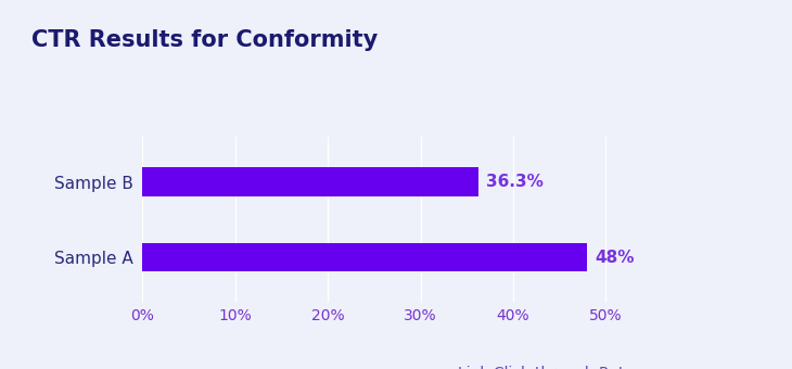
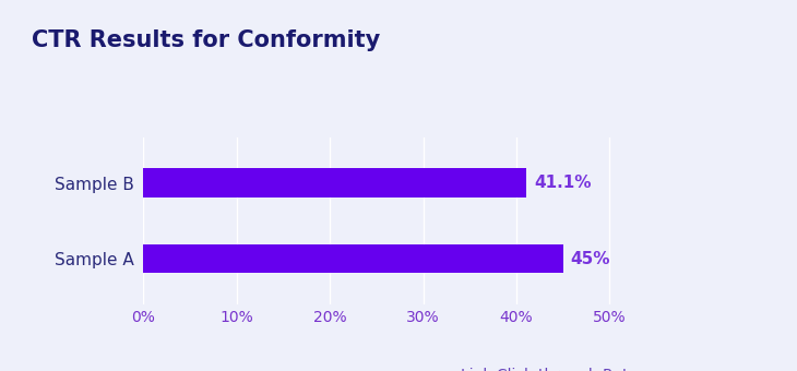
Sample B: 36.3% -> 41.1%
Sample A: 48% -> 45%
